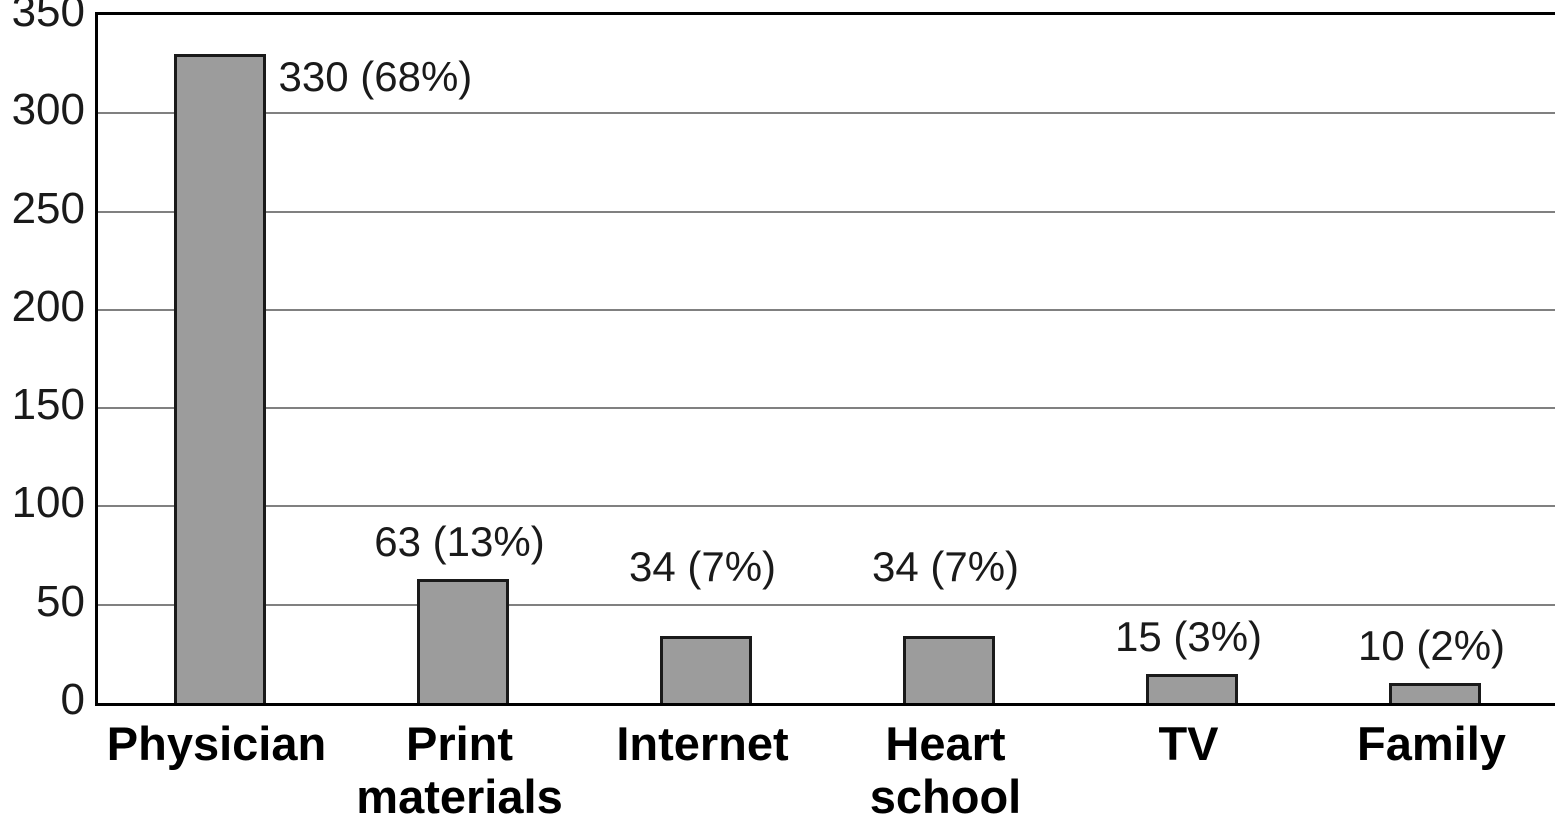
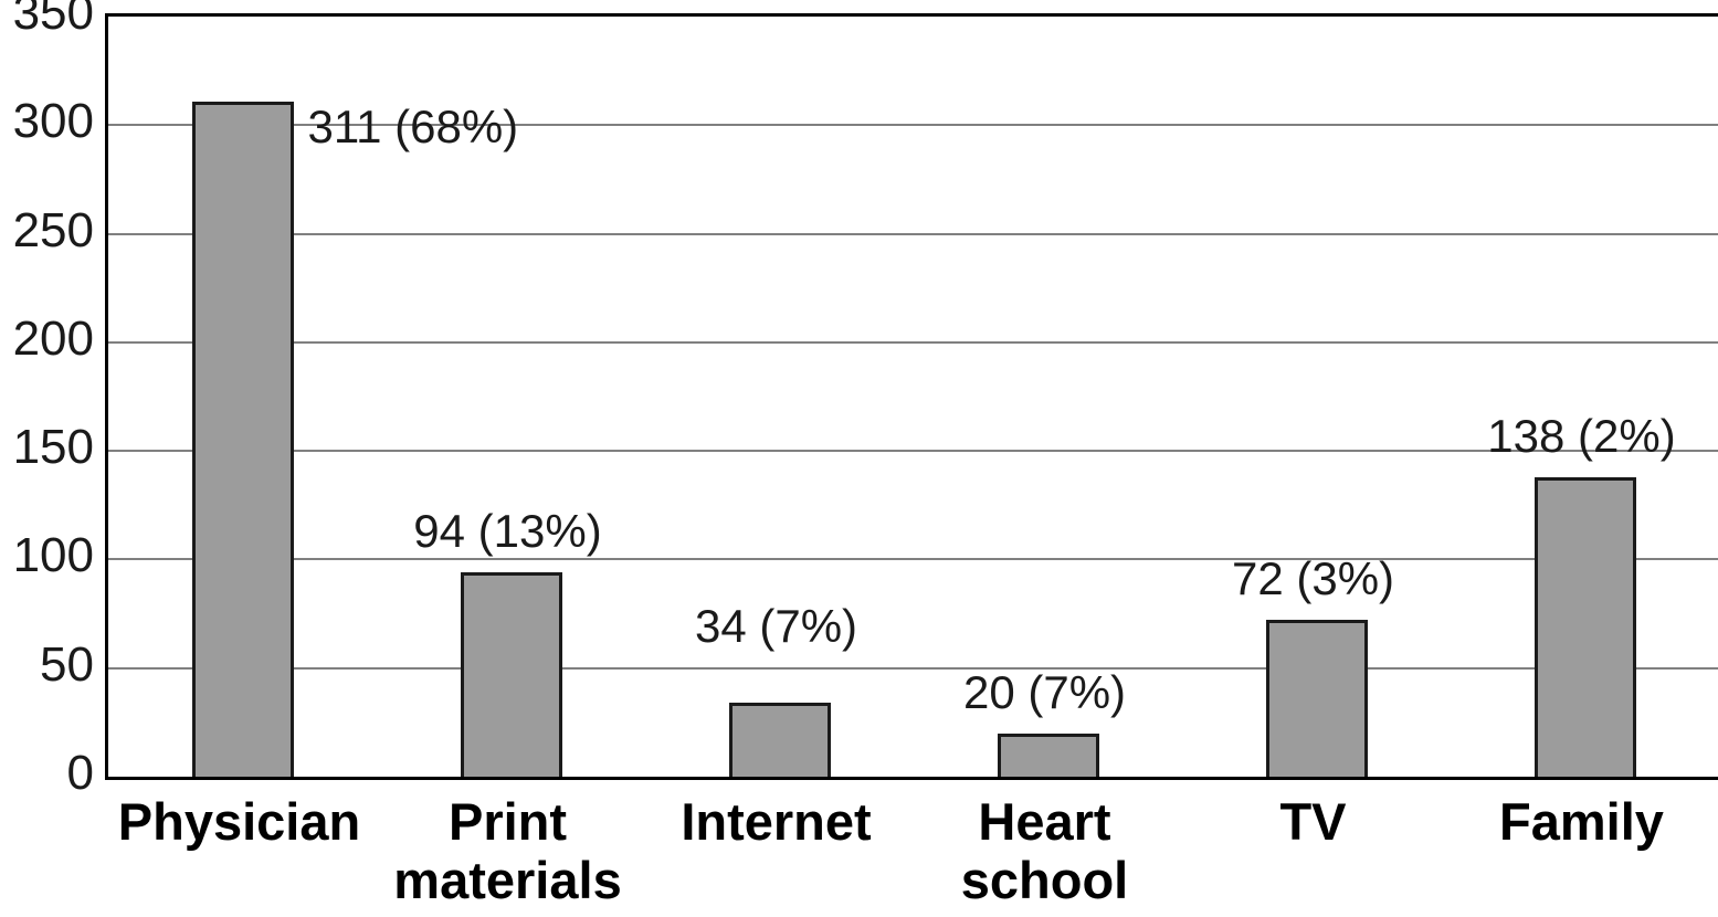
Physician: 330 -> 311
Print materials: 63 -> 94
Heart school: 34 -> 20
TV: 15 -> 72
Family: 10 -> 138
